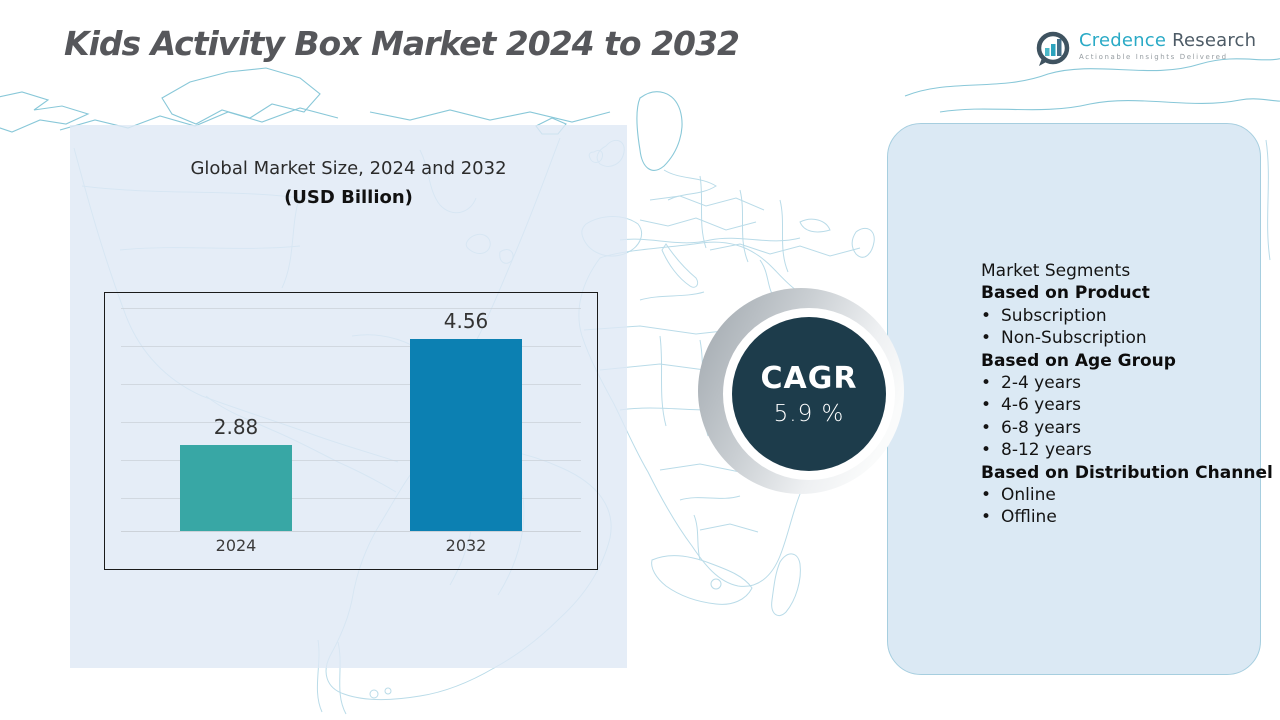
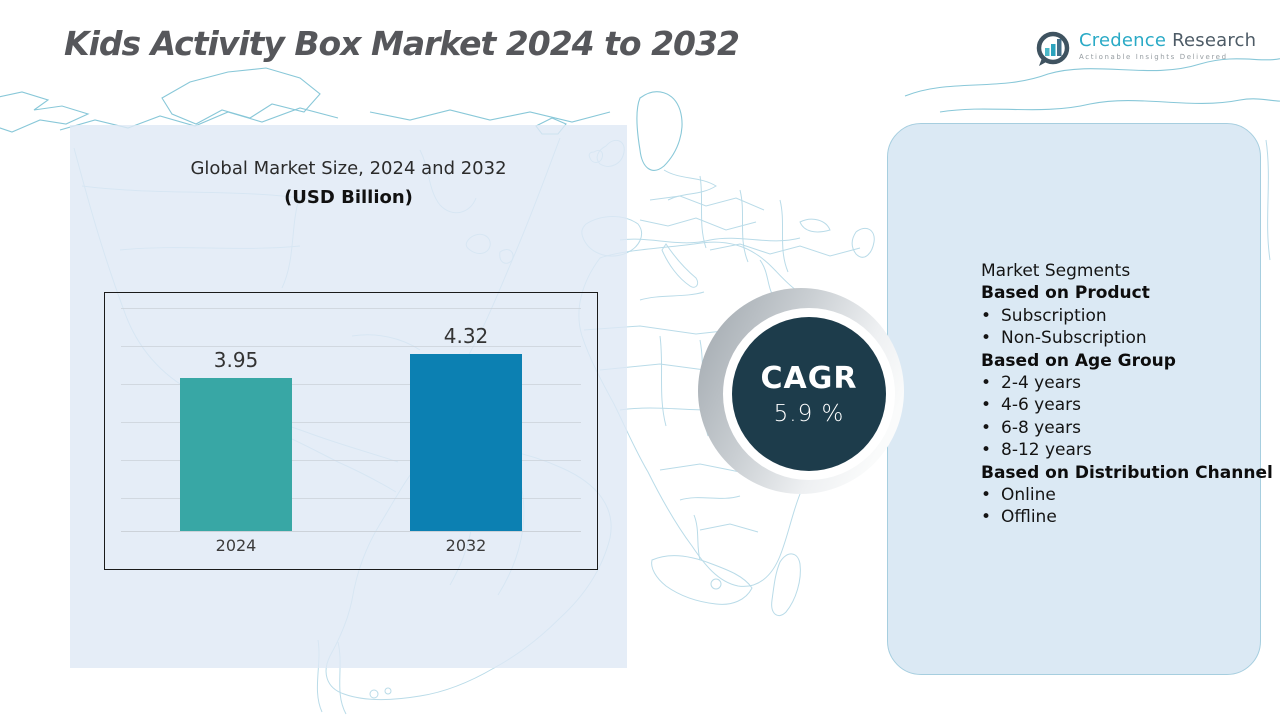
2024: 2.88 -> 3.95
2032: 4.56 -> 4.32
